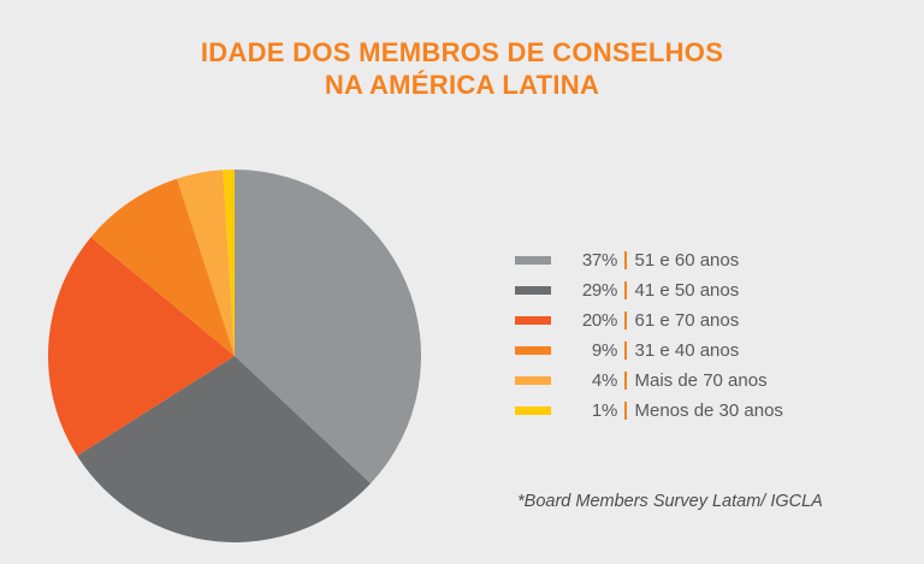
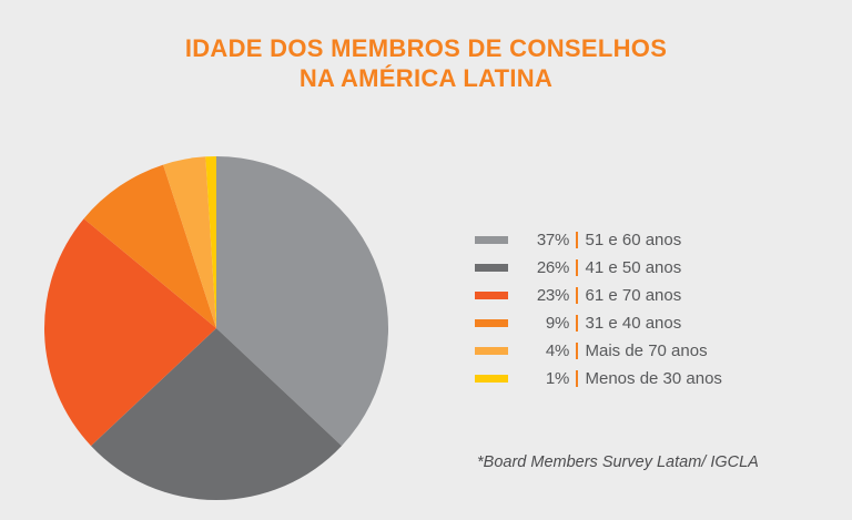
41 e 50 anos: 29% -> 26%
61 e 70 anos: 20% -> 23%
